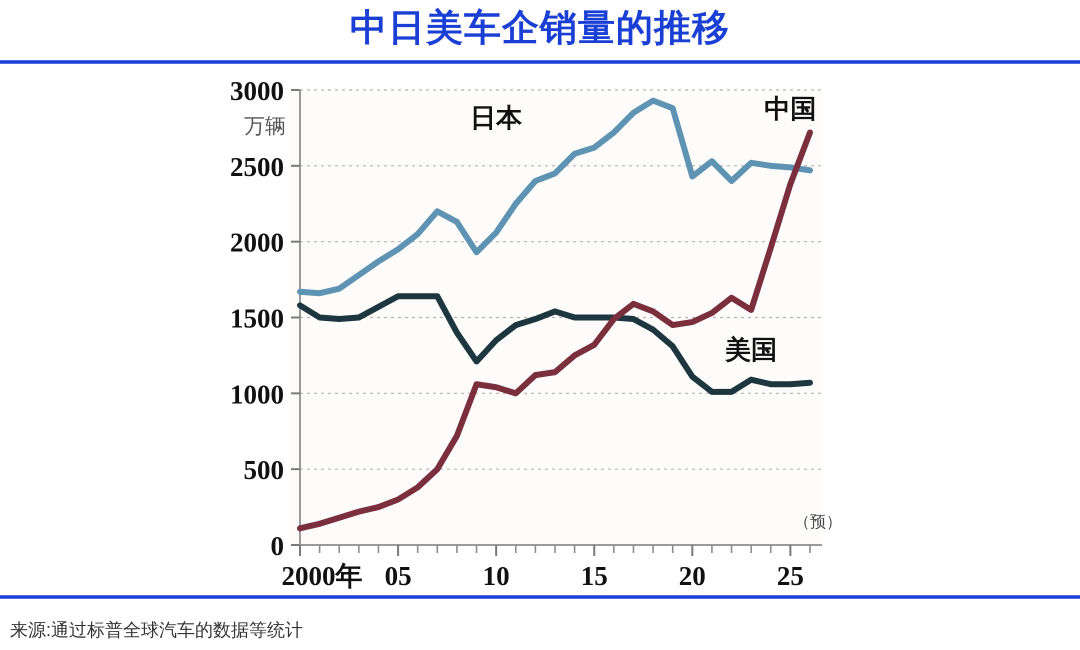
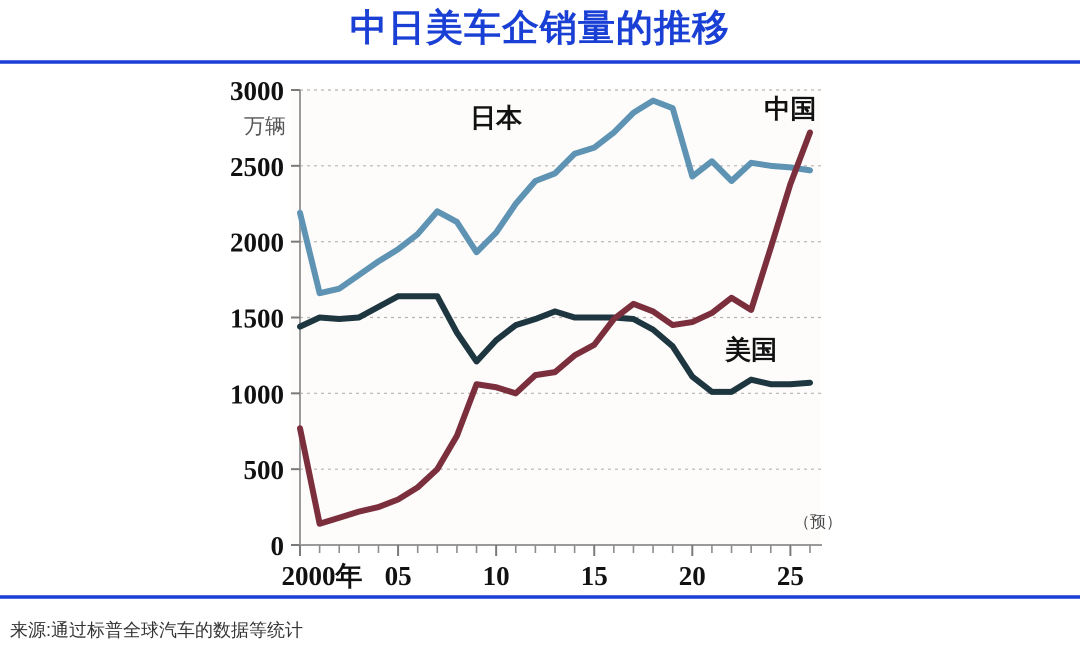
日本/2000: 1670 -> 2190
美国/2000: 1580 -> 1440
中国/2000: 110 -> 770
